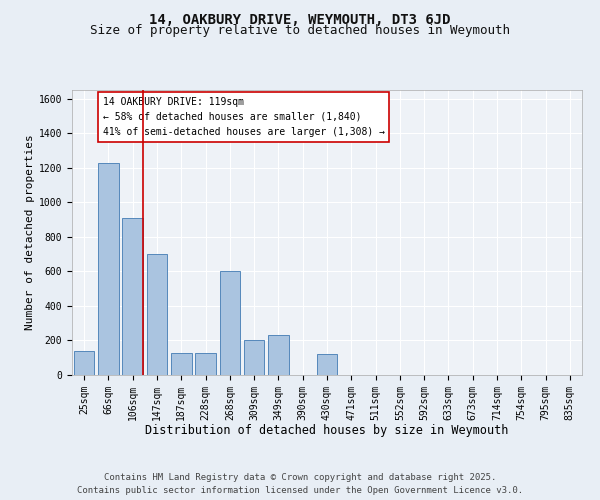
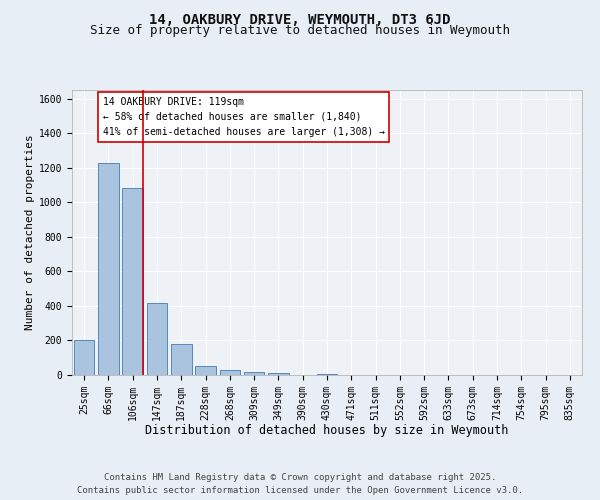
25sqm: 140 -> 200
106sqm: 910 -> 1080
147sqm: 700 -> 420
187sqm: 130 -> 180
228sqm: 130 -> 50
268sqm: 600 -> 30
309sqm: 200 -> 20
349sqm: 230 -> 10
430sqm: 120 -> 10
